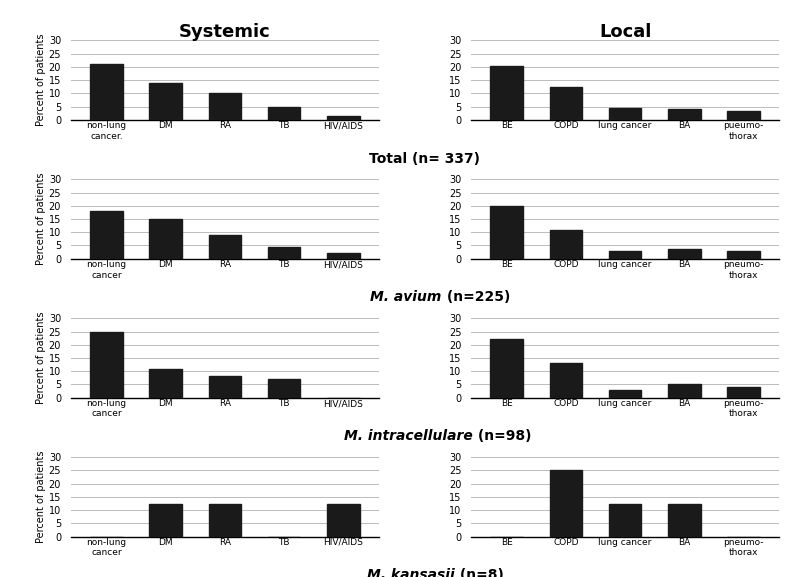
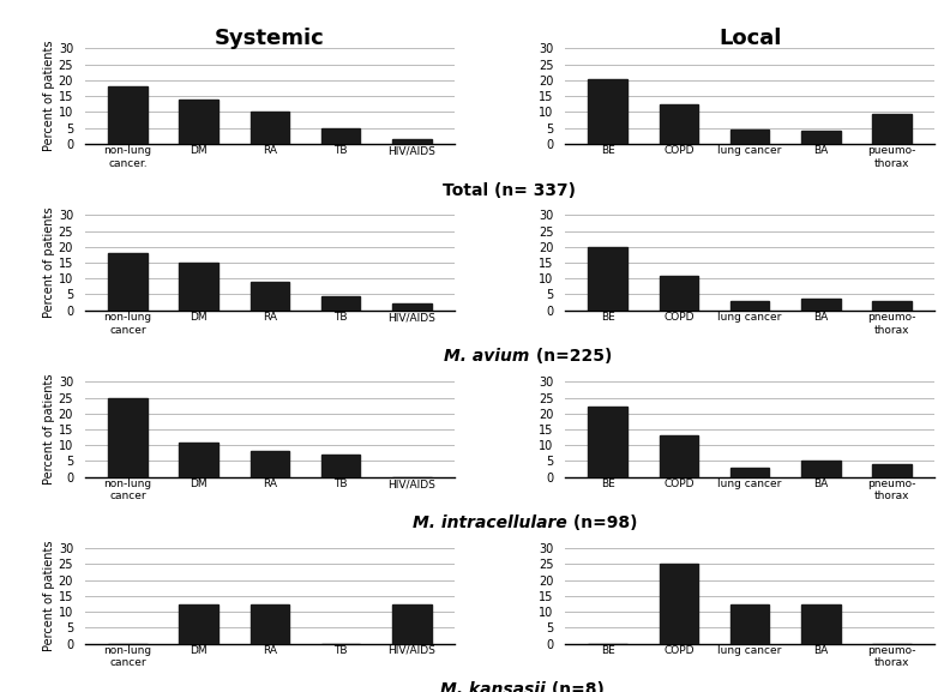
non-lung cancer.: 21.0 -> 18.0
pueumо- thorax: 3.5 -> 9.5
